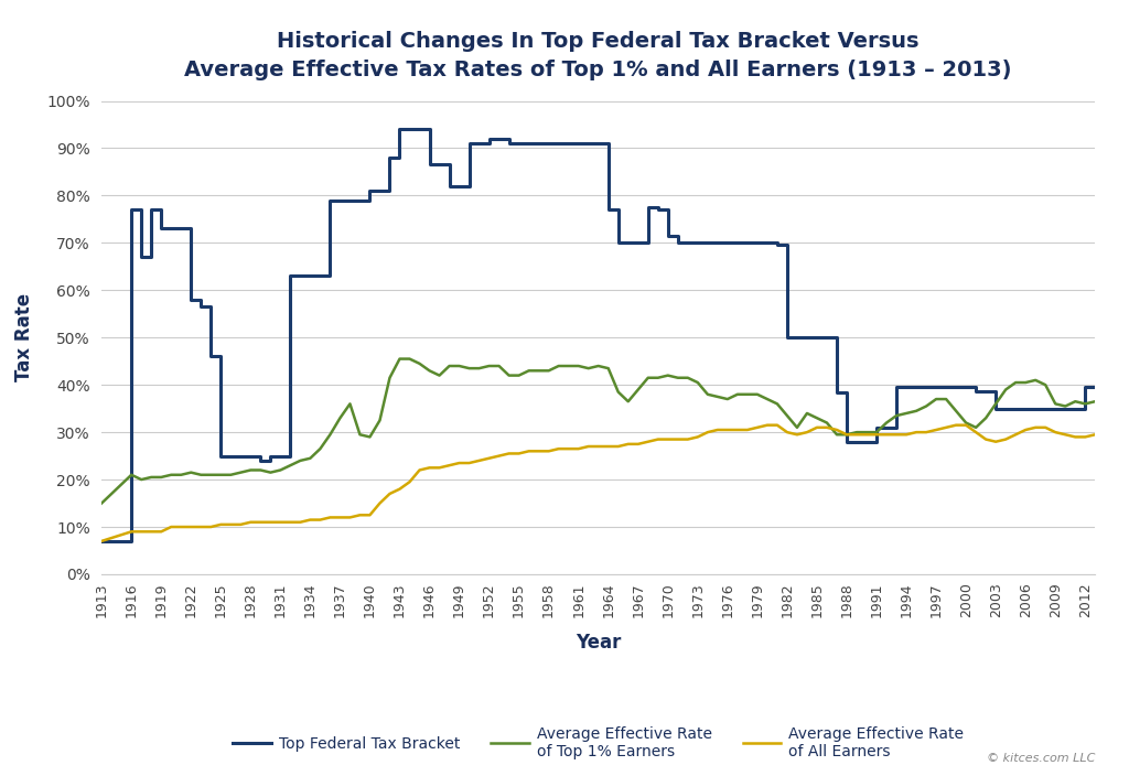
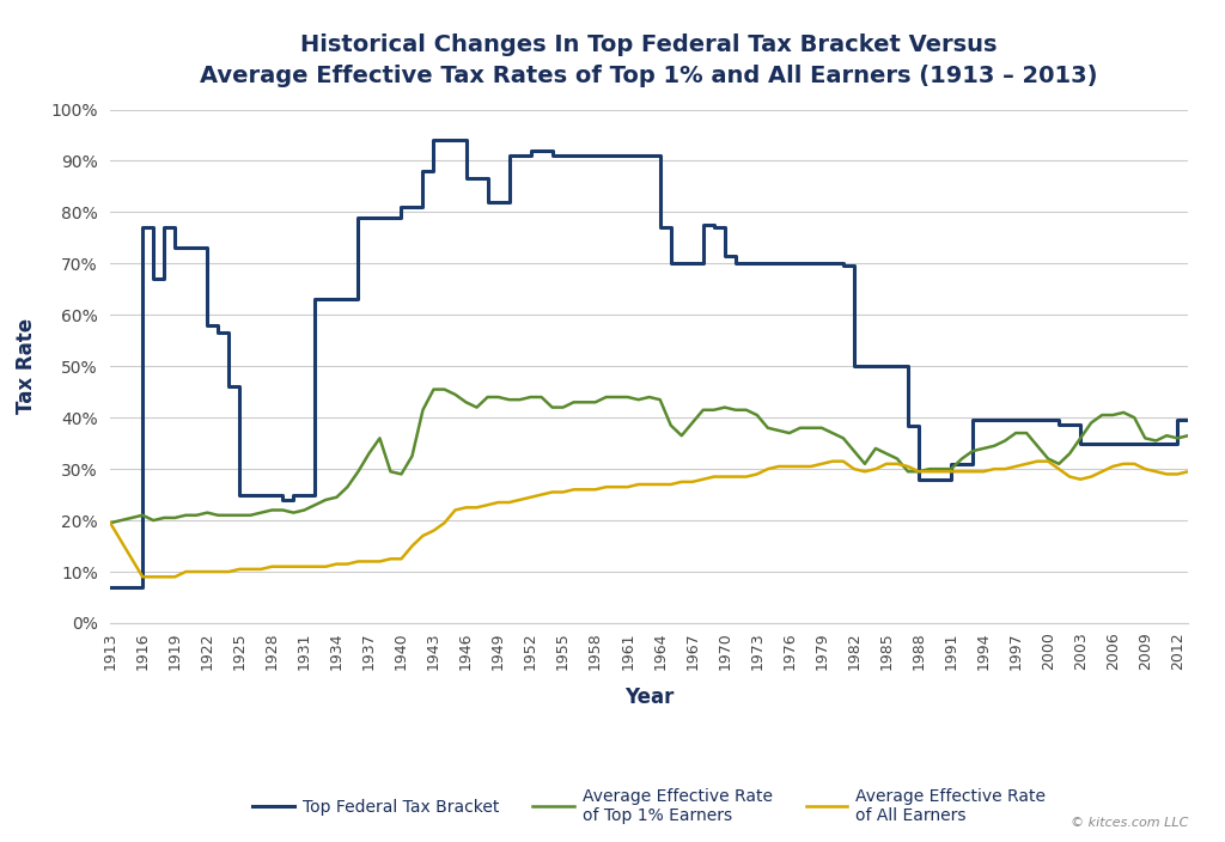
Average Effective Rate of Top 1% Earners/1913: 15.0% -> 19.5%
Average Effective Rate of All Earners/1913: 7.0% -> 19.5%
